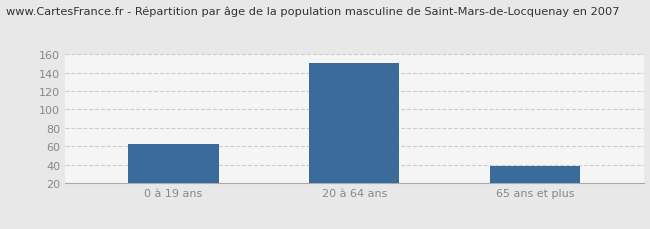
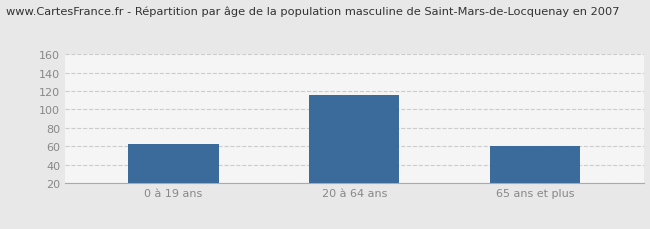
20 à 64 ans: 150 -> 116
65 ans et plus: 39 -> 60
